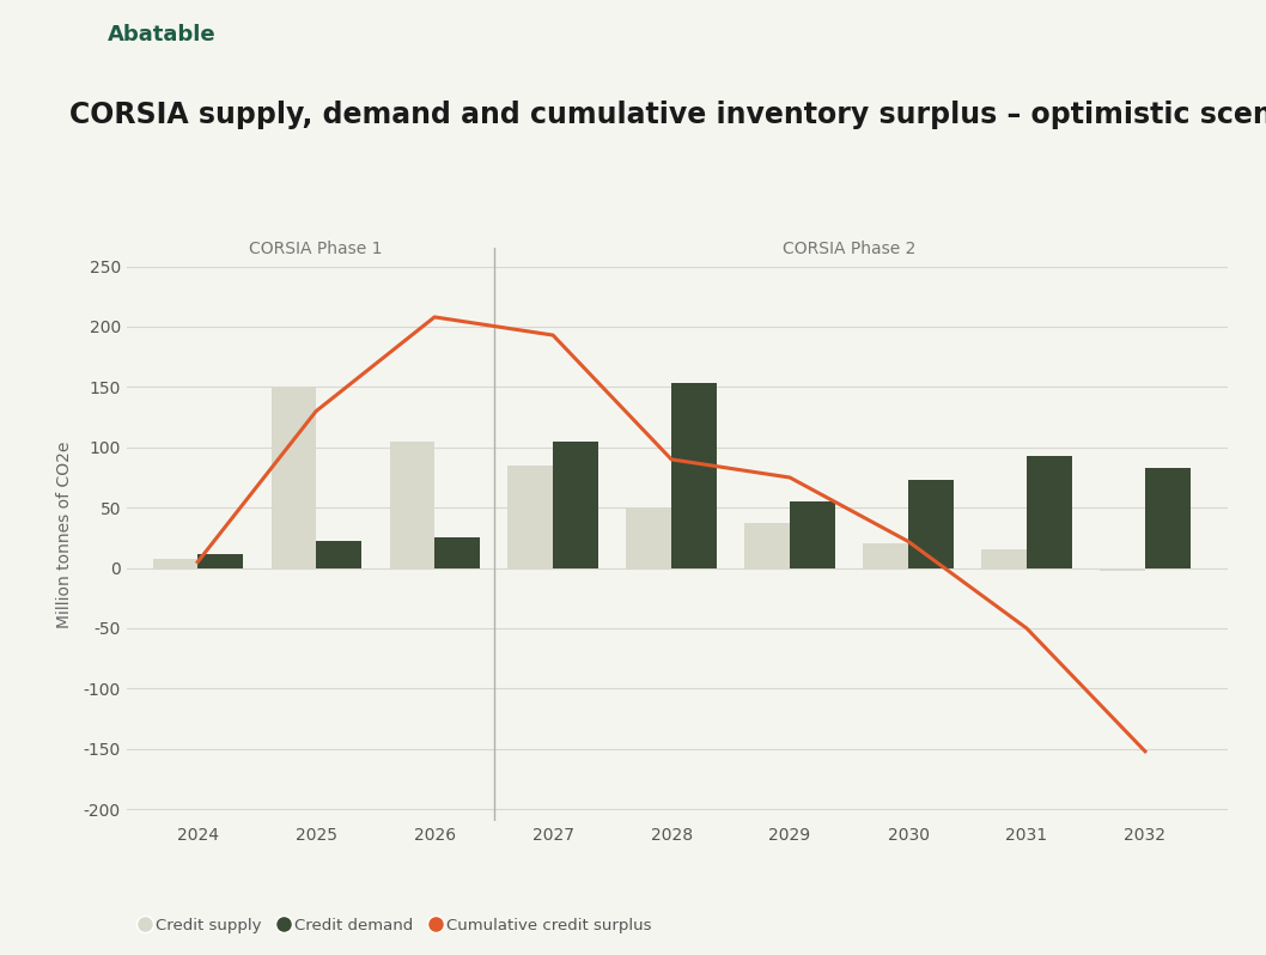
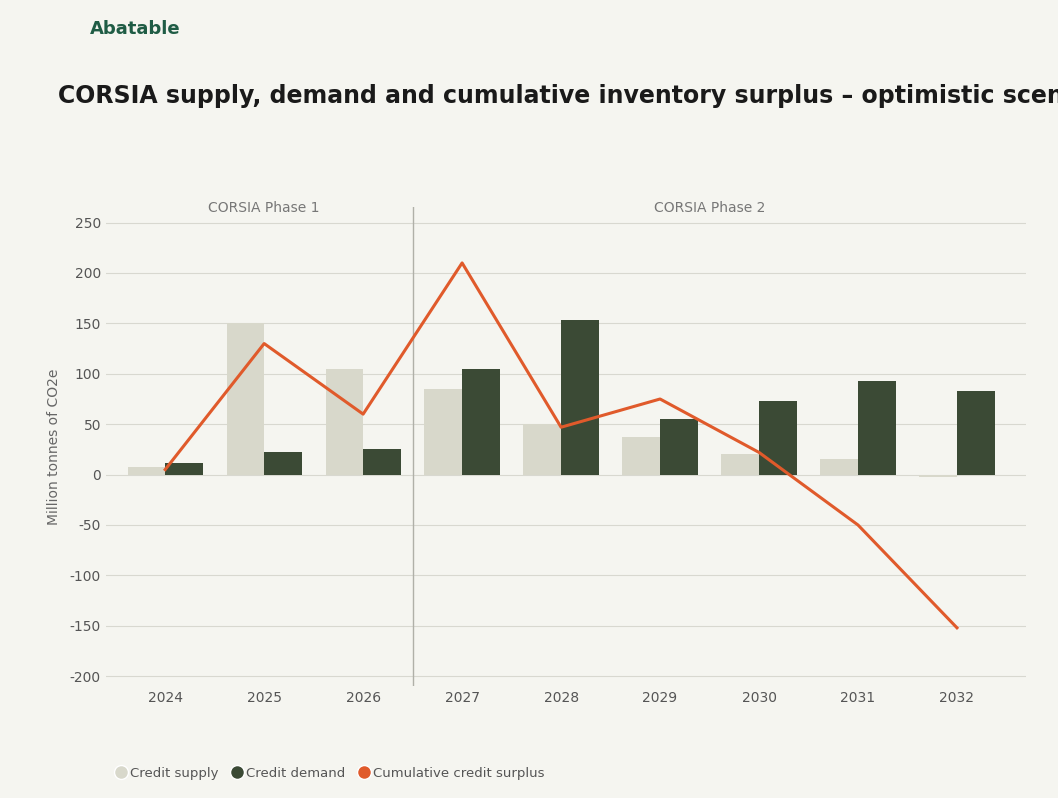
Cumulative credit surplus/2026: 208 -> 60
Cumulative credit surplus/2027: 193 -> 210
Cumulative credit surplus/2028: 90 -> 47
